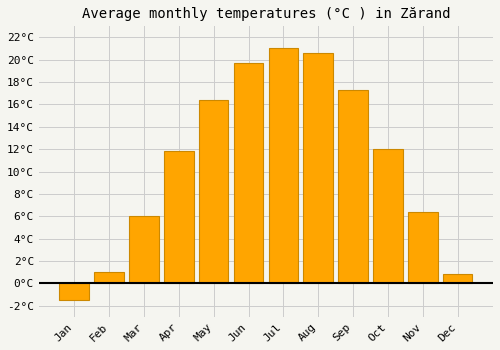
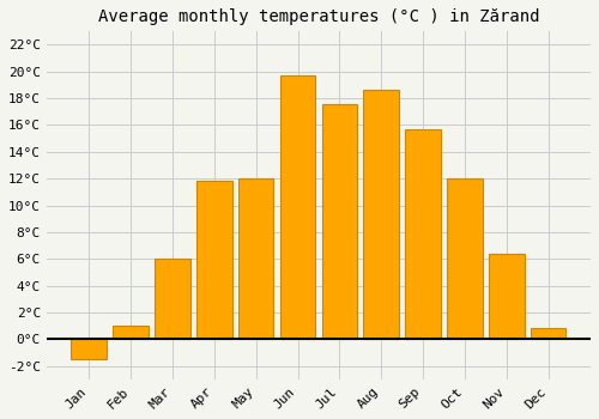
May: 16.4°C -> 12.0°C
Jul: 21.1°C -> 17.6°C
Aug: 20.6°C -> 18.6°C
Sep: 17.3°C -> 15.7°C
